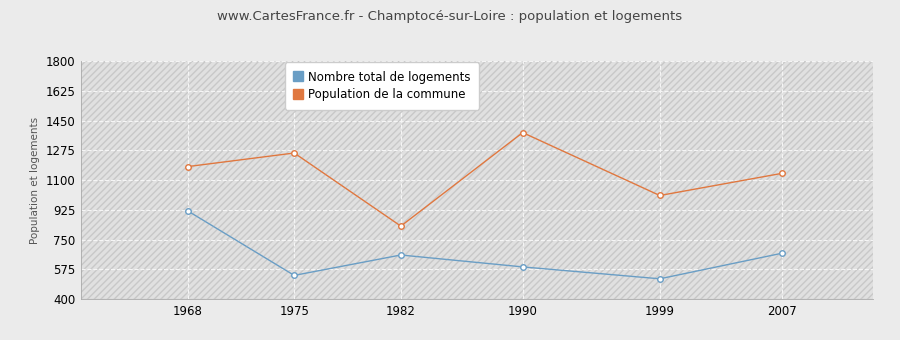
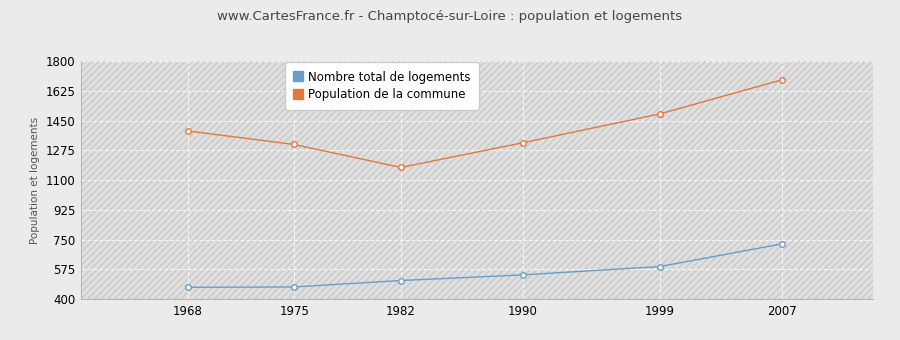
Nombre total de logements/1968: 920 -> 470
Population de la commune/1968: 1180 -> 1390
Nombre total de logements/1975: 540 -> 470
Population de la commune/1975: 1260 -> 1310
Nombre total de logements/1982: 660 -> 510
Population de la commune/1982: 830 -> 1180
Nombre total de logements/1990: 590 -> 540
Population de la commune/1990: 1380 -> 1320
Nombre total de logements/1999: 520 -> 590
Population de la commune/1999: 1010 -> 1490
Nombre total de logements/2007: 670 -> 720
Population de la commune/2007: 1140 -> 1690
